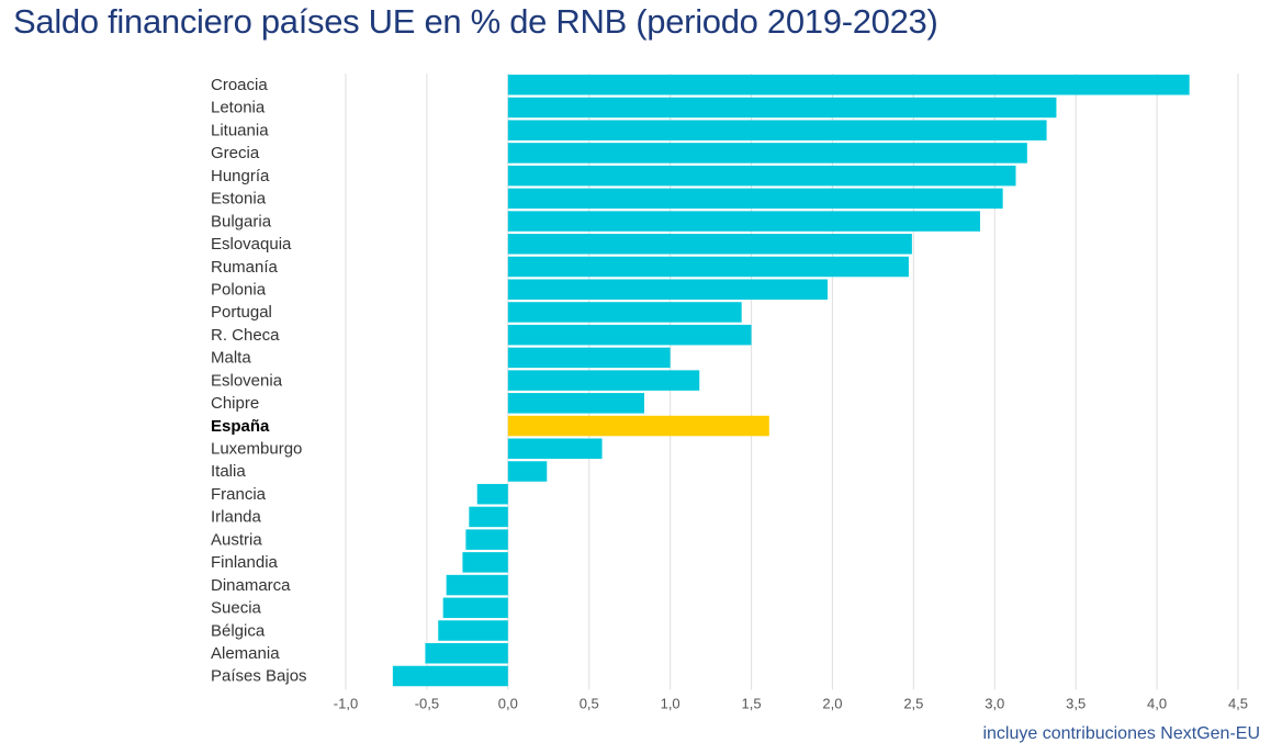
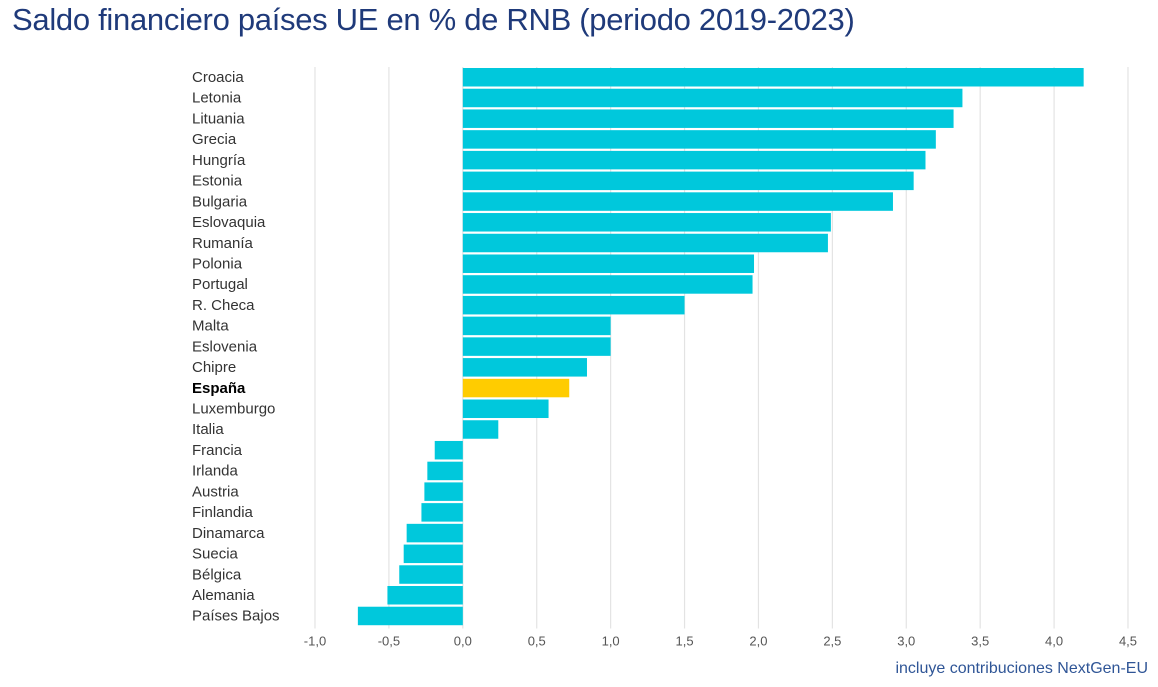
Portugal: 1,44 -> 1,96
Eslovenia: 1,18 -> 1,00
España: 1,61 -> 0,72
